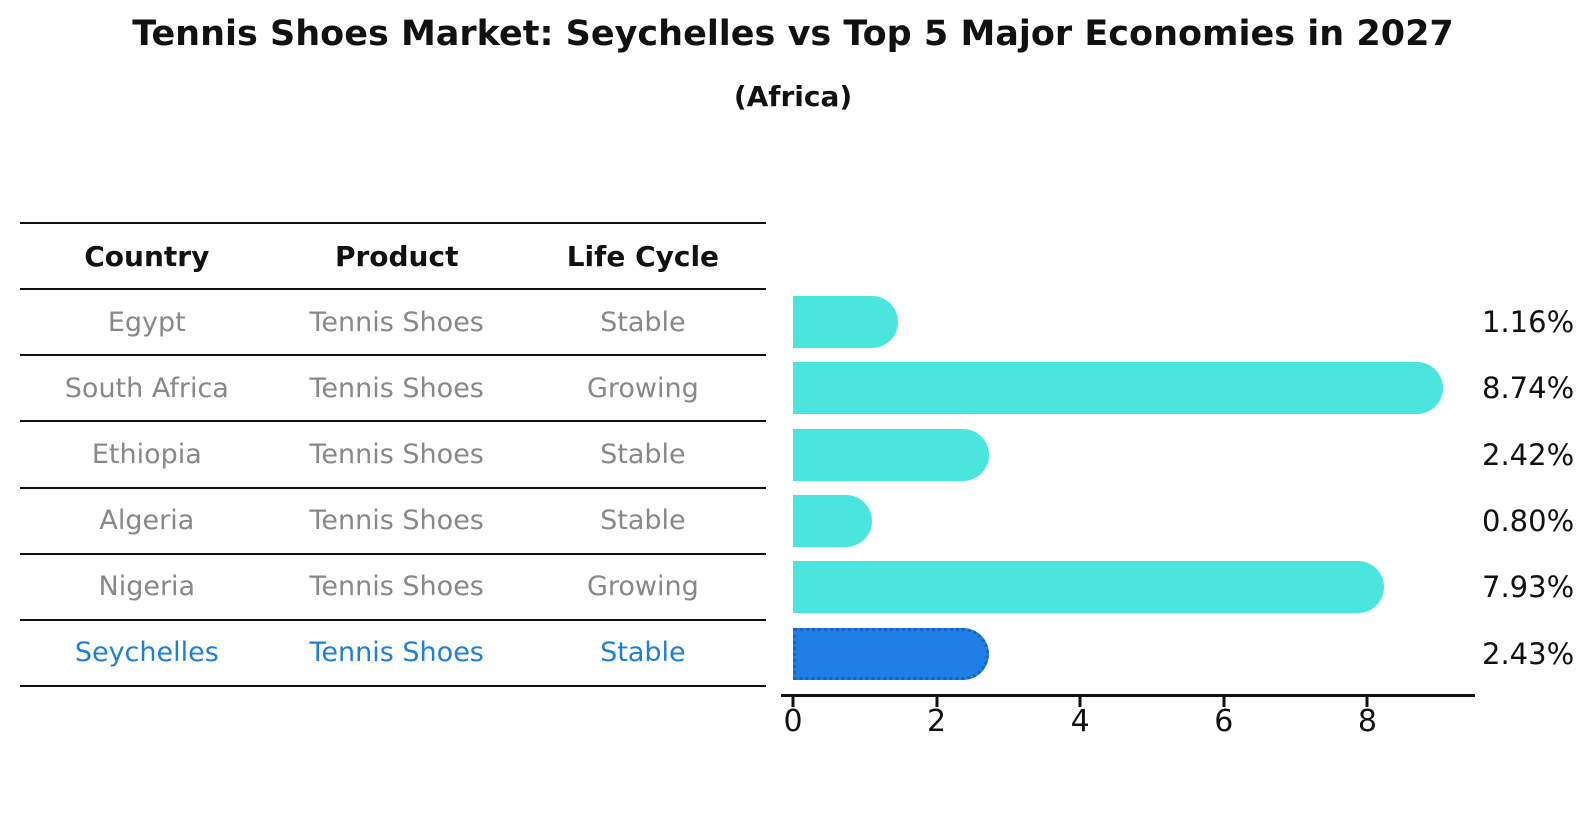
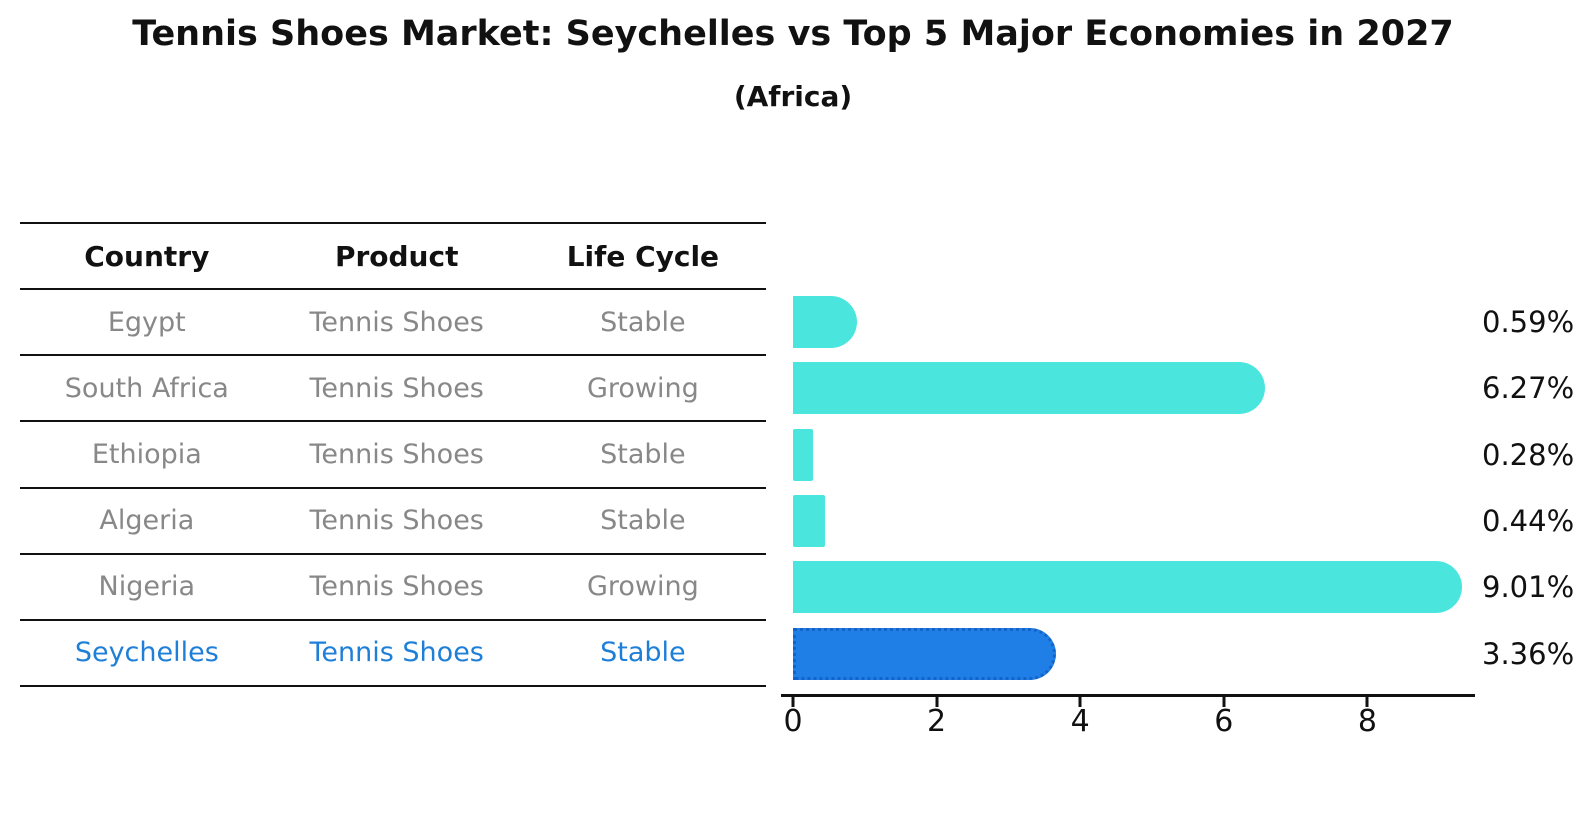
Egypt: 1.16% -> 0.59%
South Africa: 8.74% -> 6.27%
Ethiopia: 2.42% -> 0.28%
Algeria: 0.80% -> 0.44%
Nigeria: 7.93% -> 9.01%
Seychelles: 2.43% -> 3.36%
